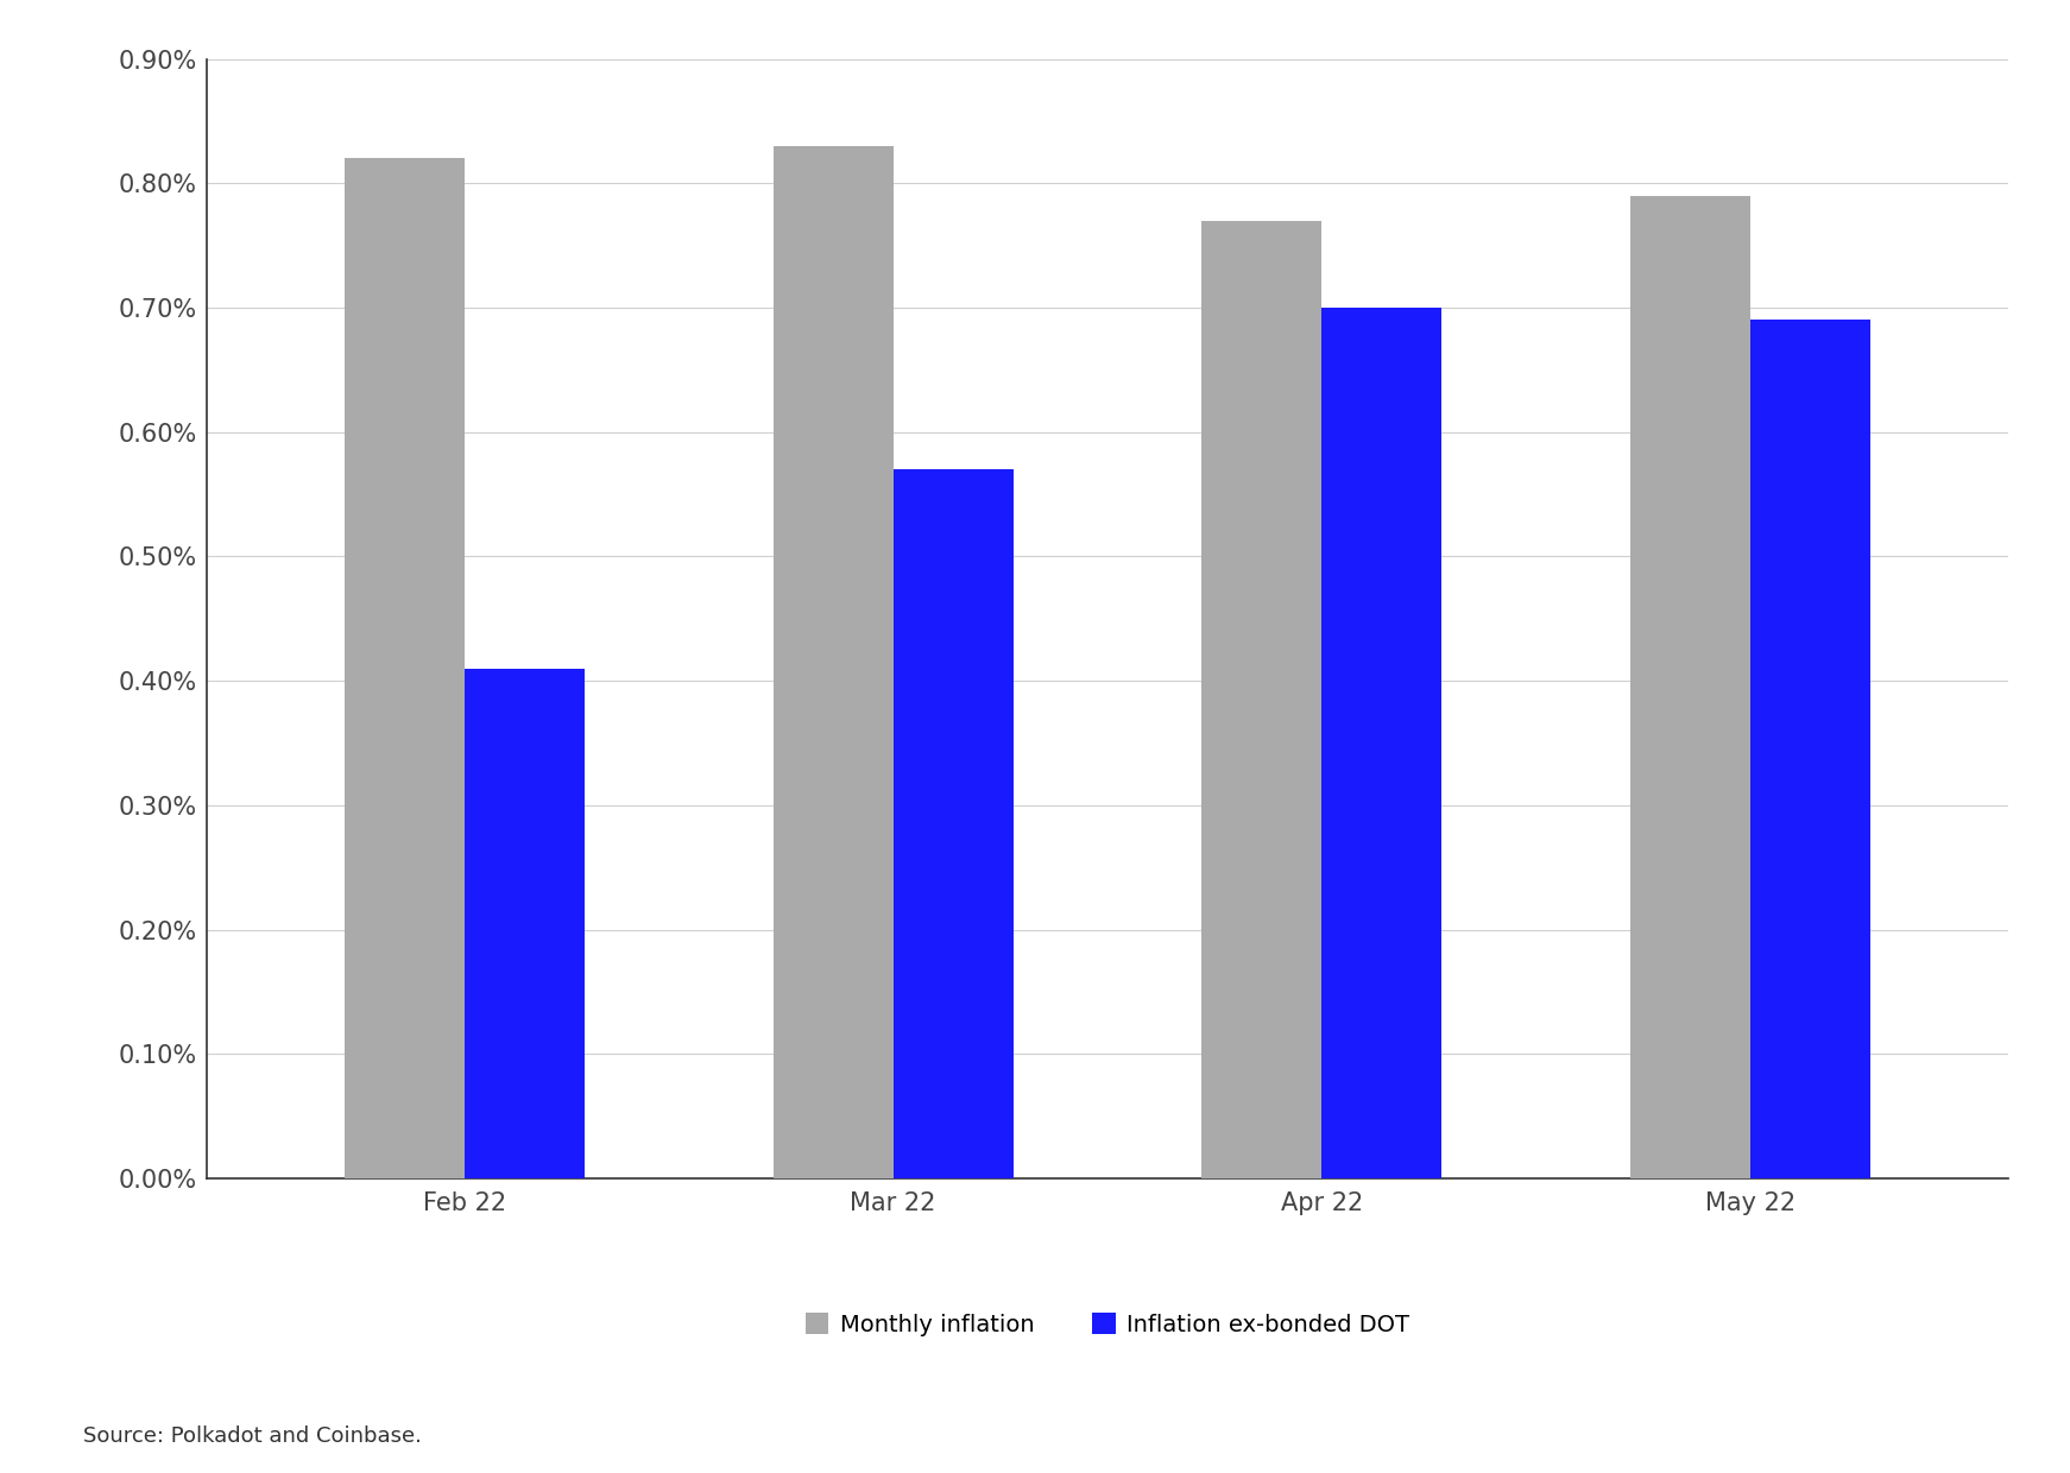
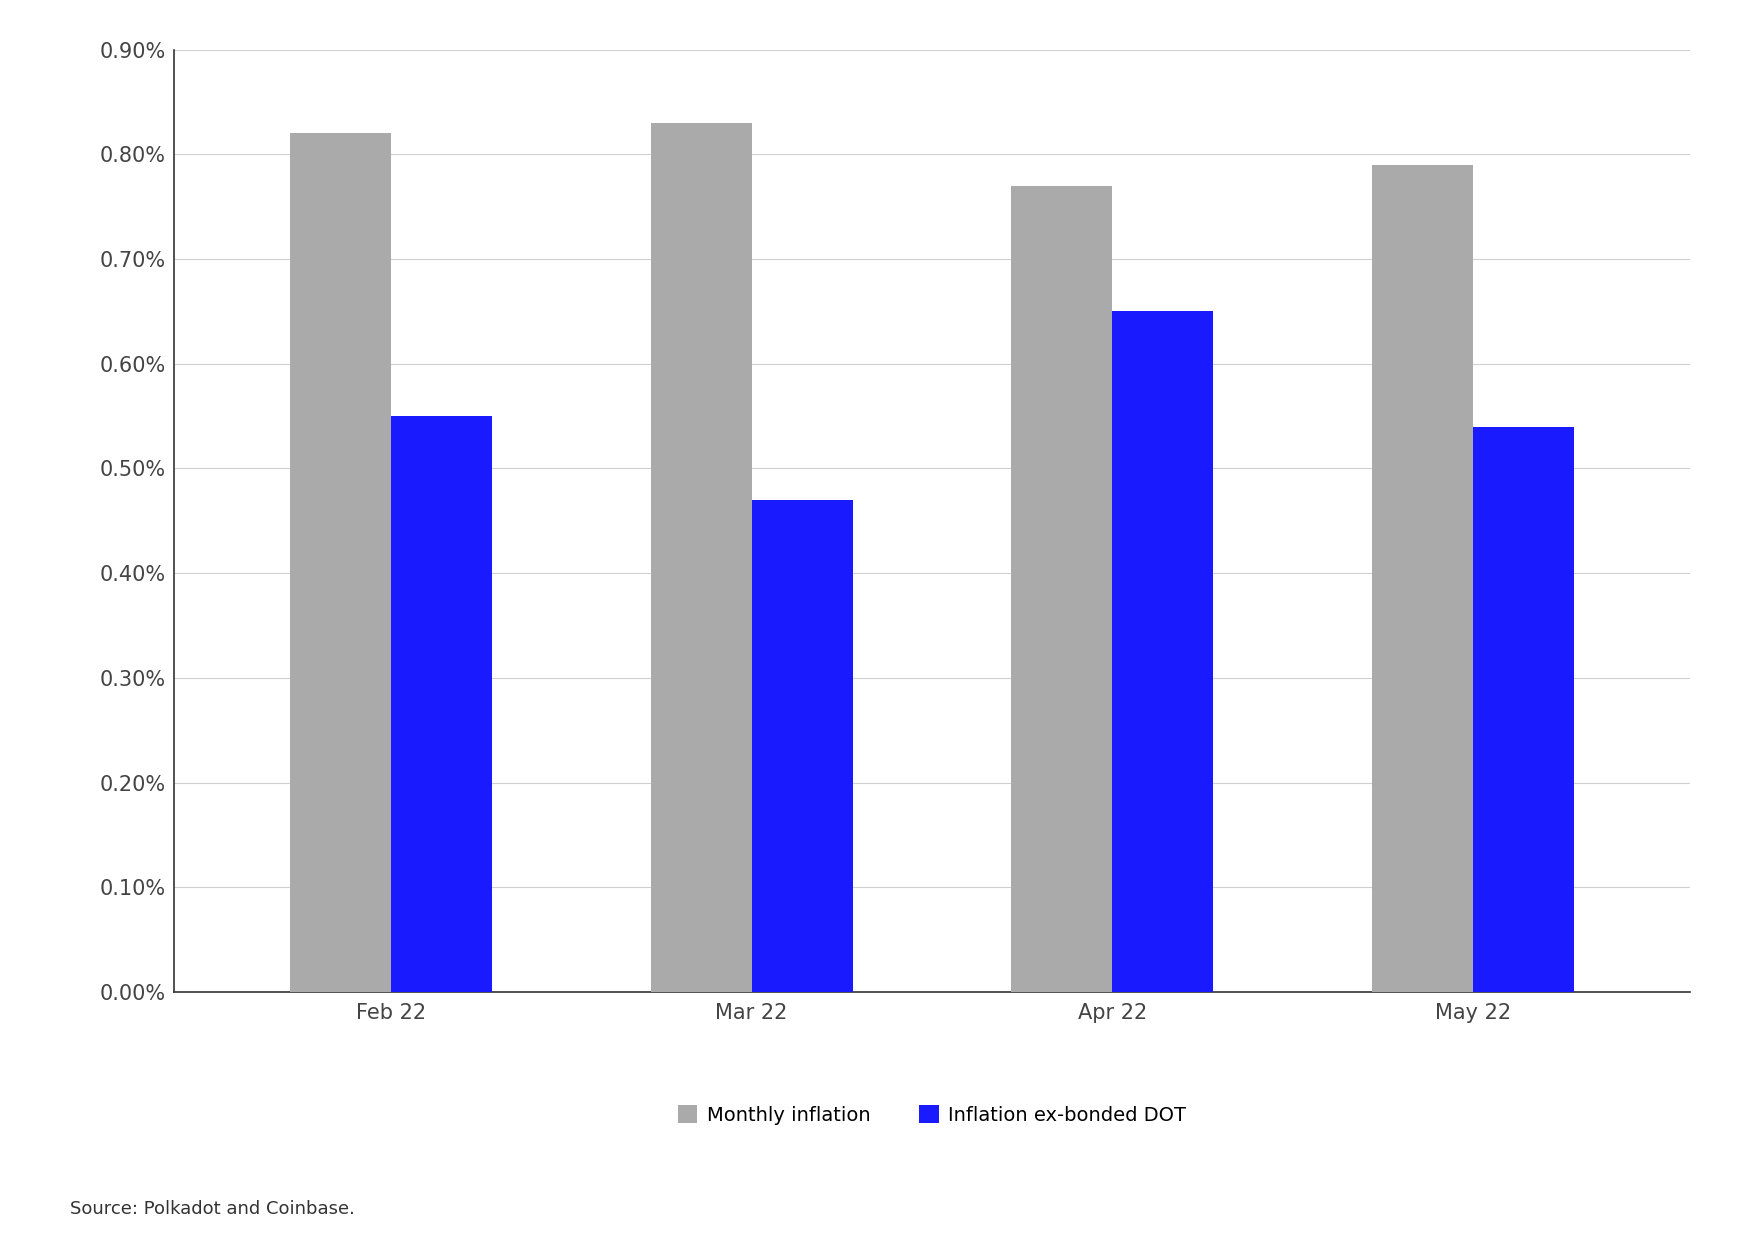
Inflation ex-bonded DOT/Feb 22: 0.41% -> 0.55%
Inflation ex-bonded DOT/Mar 22: 0.57% -> 0.47%
Inflation ex-bonded DOT/Apr 22: 0.70% -> 0.65%
Inflation ex-bonded DOT/May 22: 0.69% -> 0.54%
